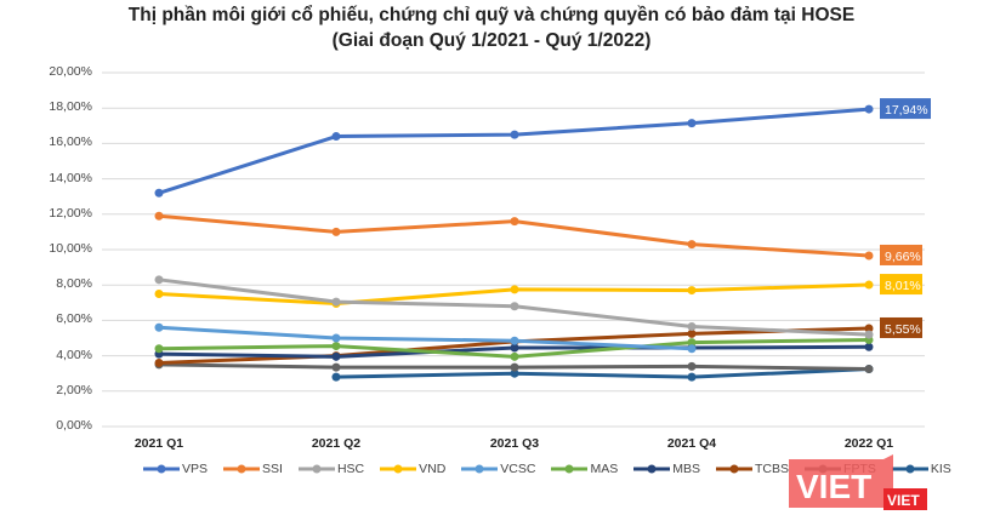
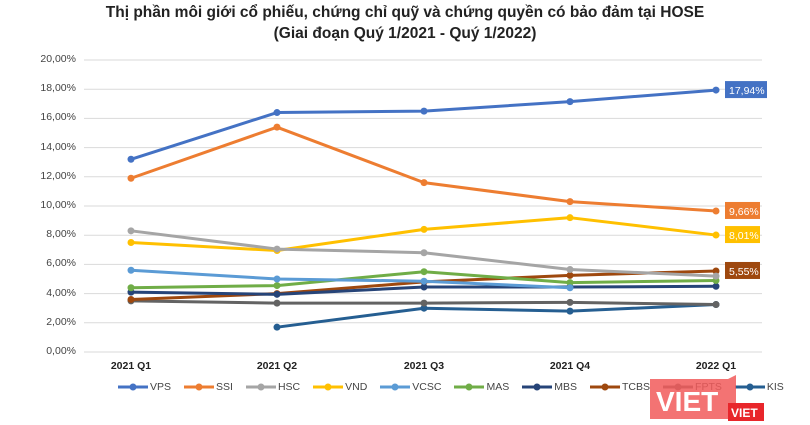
SSI/2021 Q2: 11,0% -> 15,4%
KIS/2021 Q2: 2,8% -> 1,7%
VND/2021 Q3: 7,8% -> 8,4%
MAS/2021 Q3: 4,0% -> 5,5%
VND/2021 Q4: 7,7% -> 9,2%
